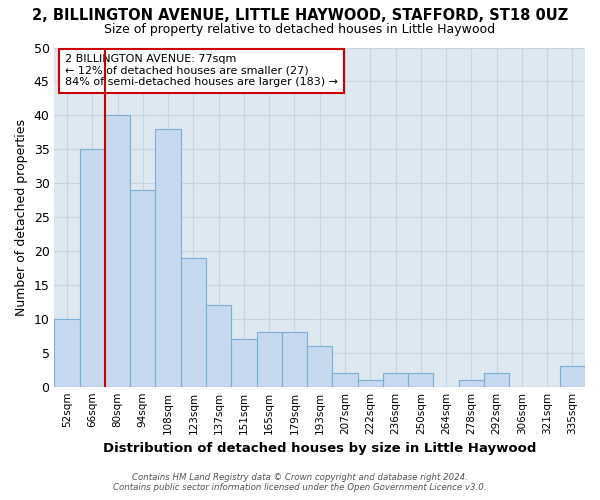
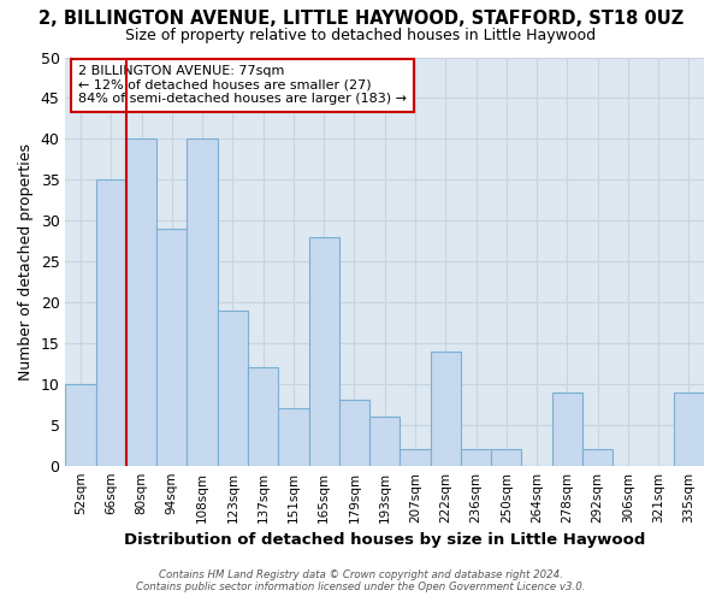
108sqm: 38 -> 40
165sqm: 8 -> 28
222sqm: 1 -> 14
278sqm: 1 -> 9
335sqm: 3 -> 9
